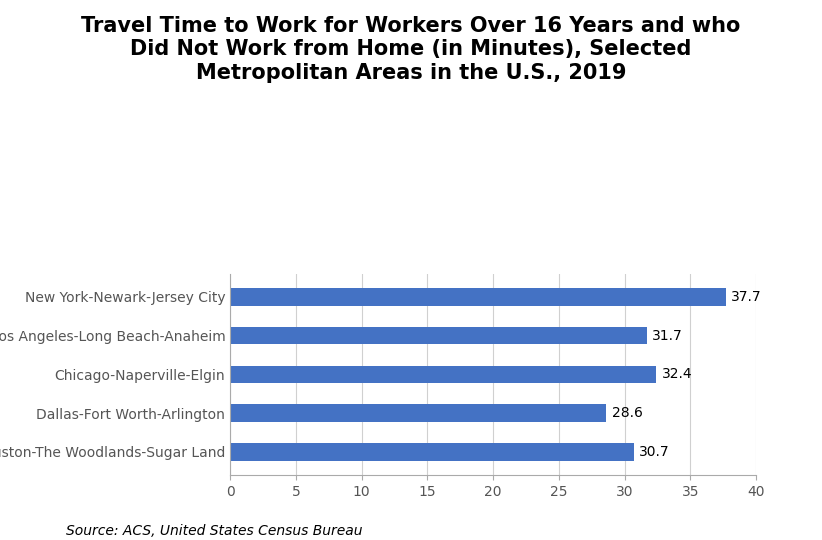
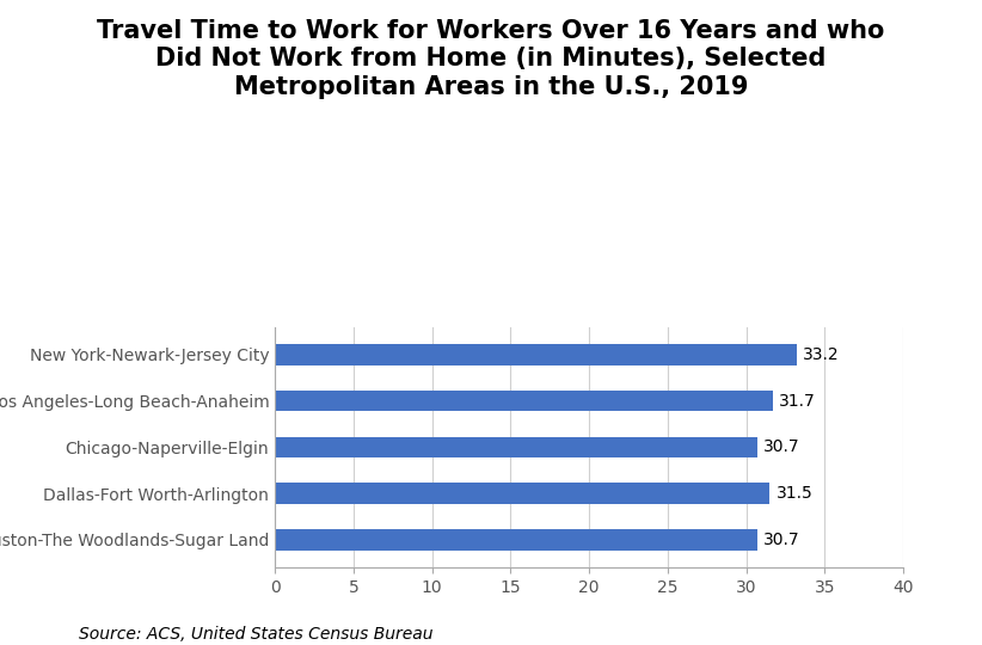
New York-Newark-Jersey City: 37.7 -> 33.2
Chicago-Naperville-Elgin: 32.4 -> 30.7
Dallas-Fort Worth-Arlington: 28.6 -> 31.5
